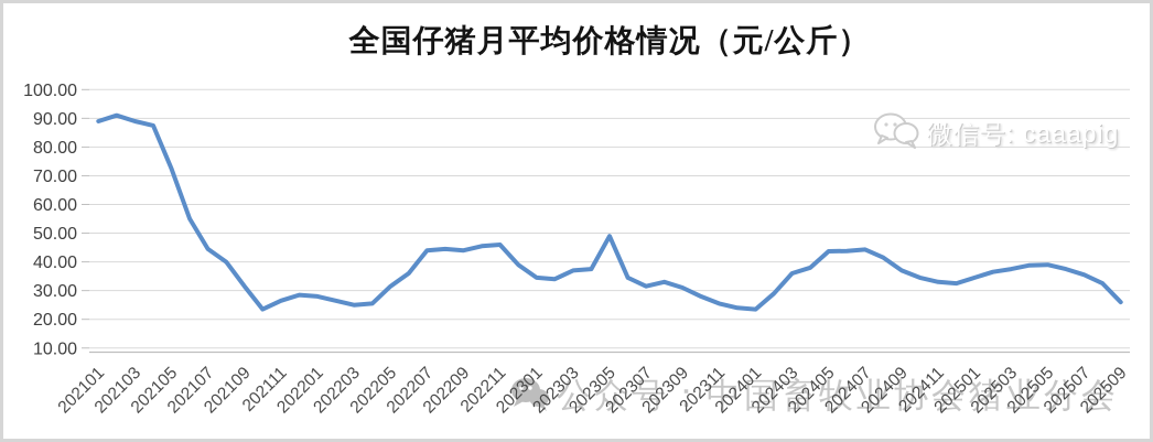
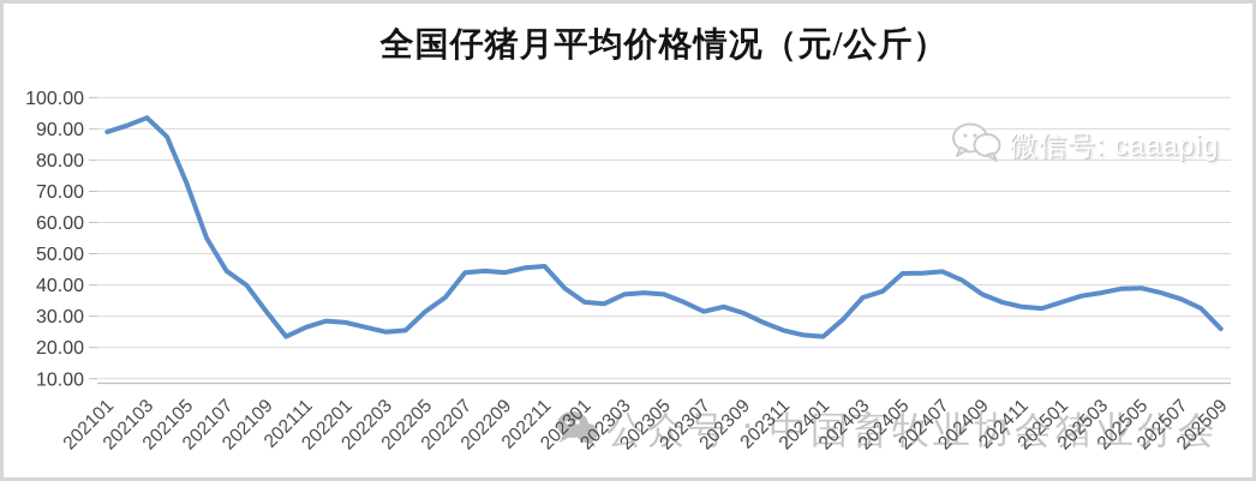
202103: 89 -> 94
202305: 49 -> 37
